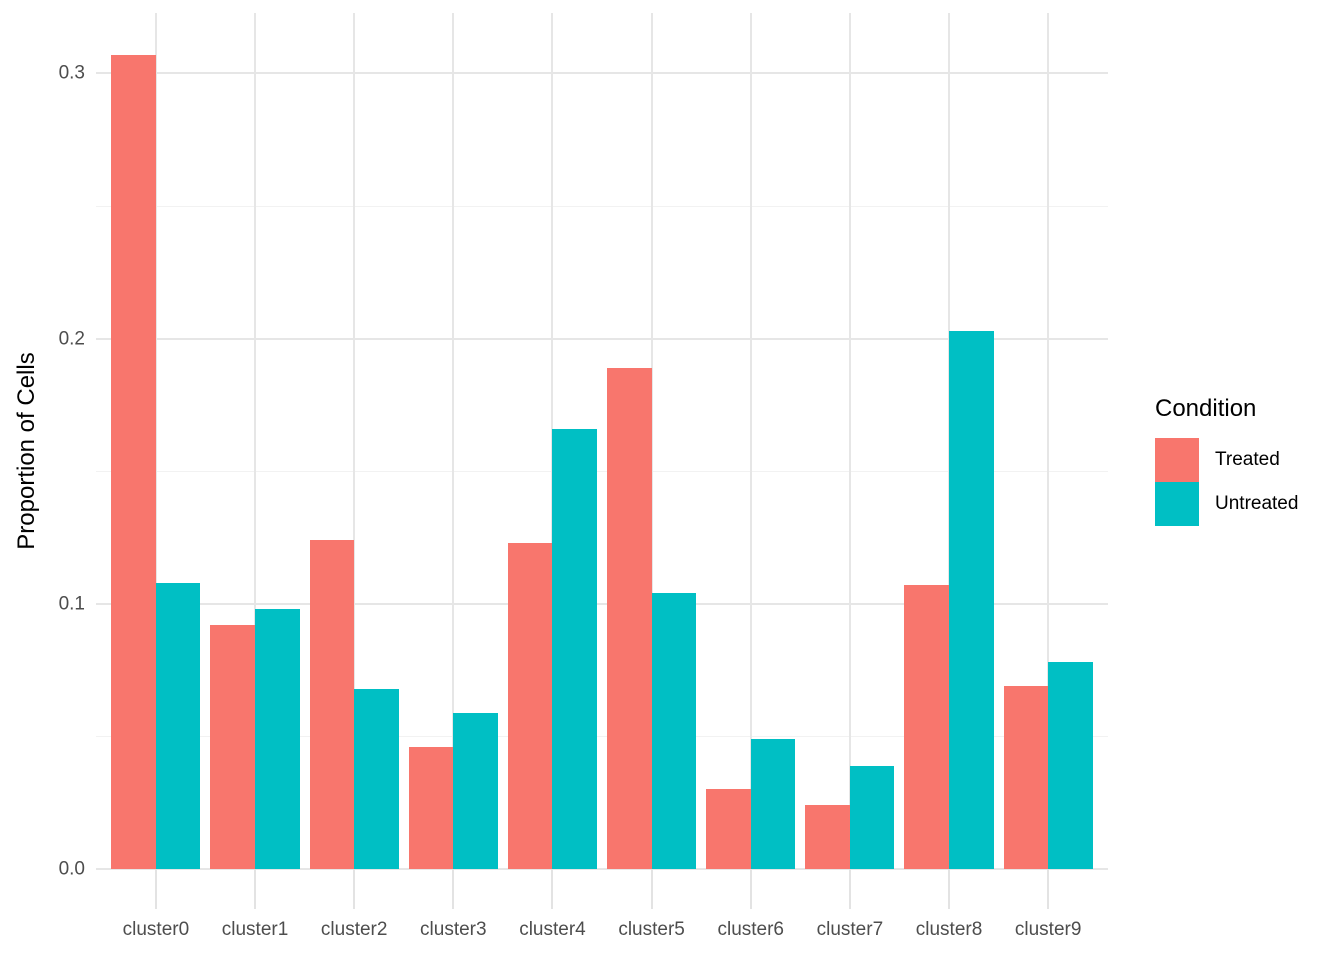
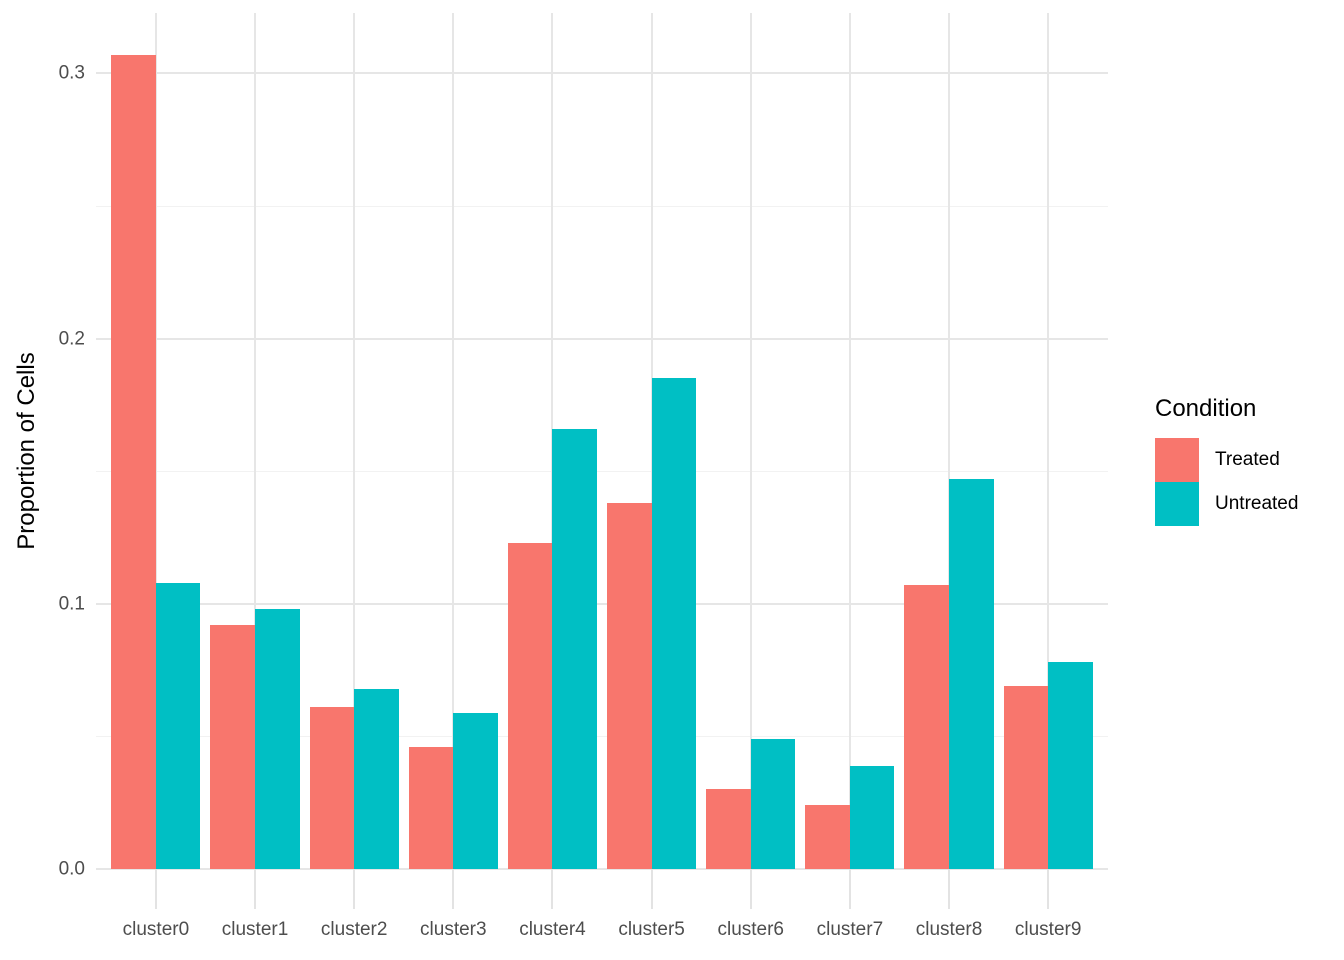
Treated/cluster2: 0.124 -> 0.061
Treated/cluster5: 0.189 -> 0.138
Untreated/cluster5: 0.104 -> 0.185
Untreated/cluster8: 0.203 -> 0.147
